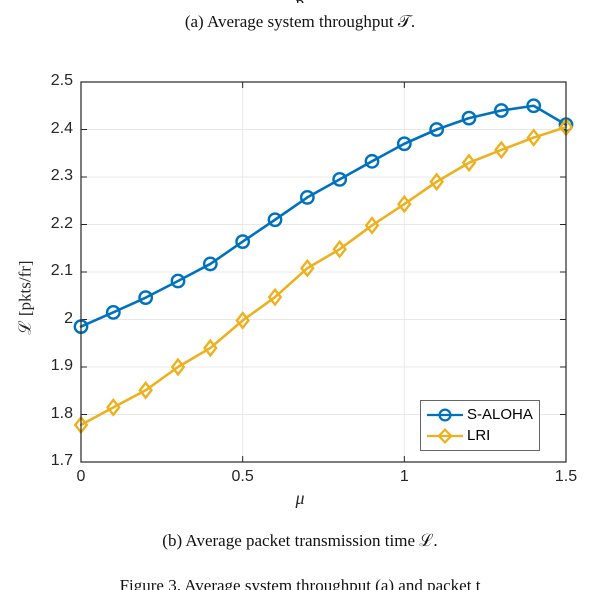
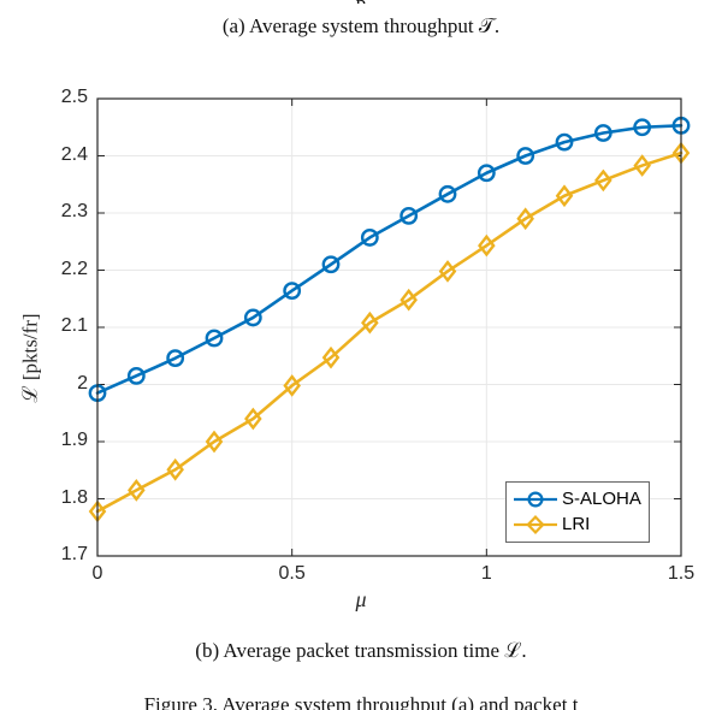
S-ALOHA/1.5: 2.41 -> 2.45
